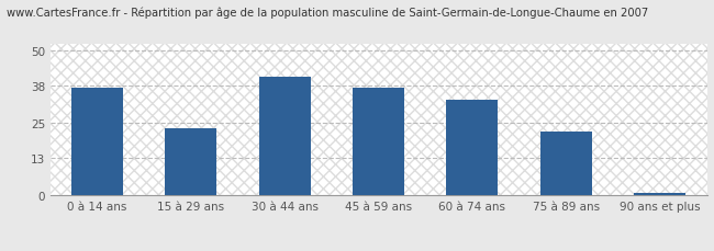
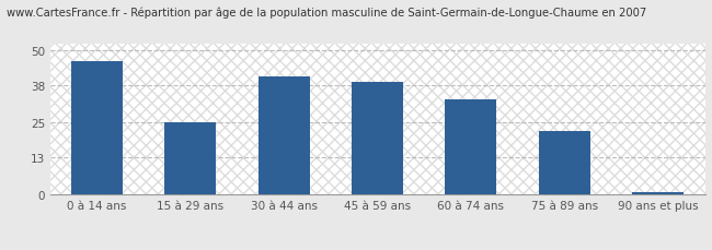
0 à 14 ans: 37 -> 46
15 à 29 ans: 23 -> 25
45 à 59 ans: 37 -> 39
